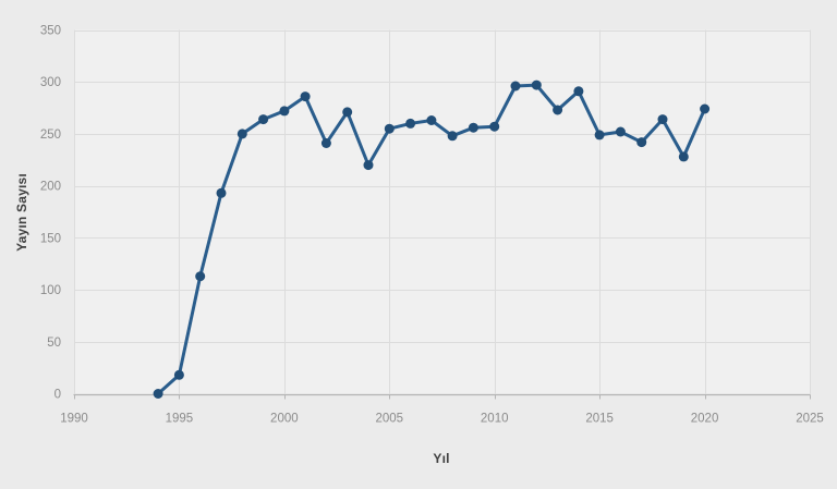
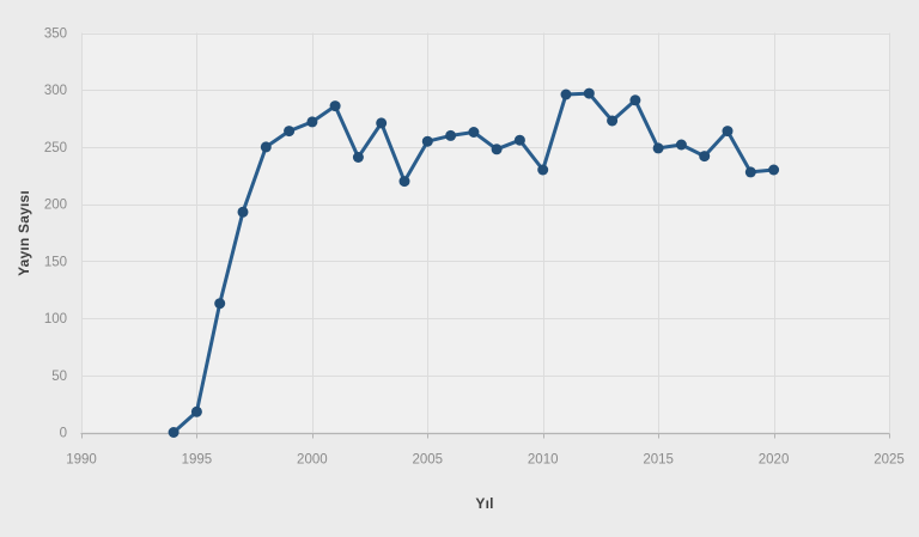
2010: 260 -> 230
2020: 270 -> 230
